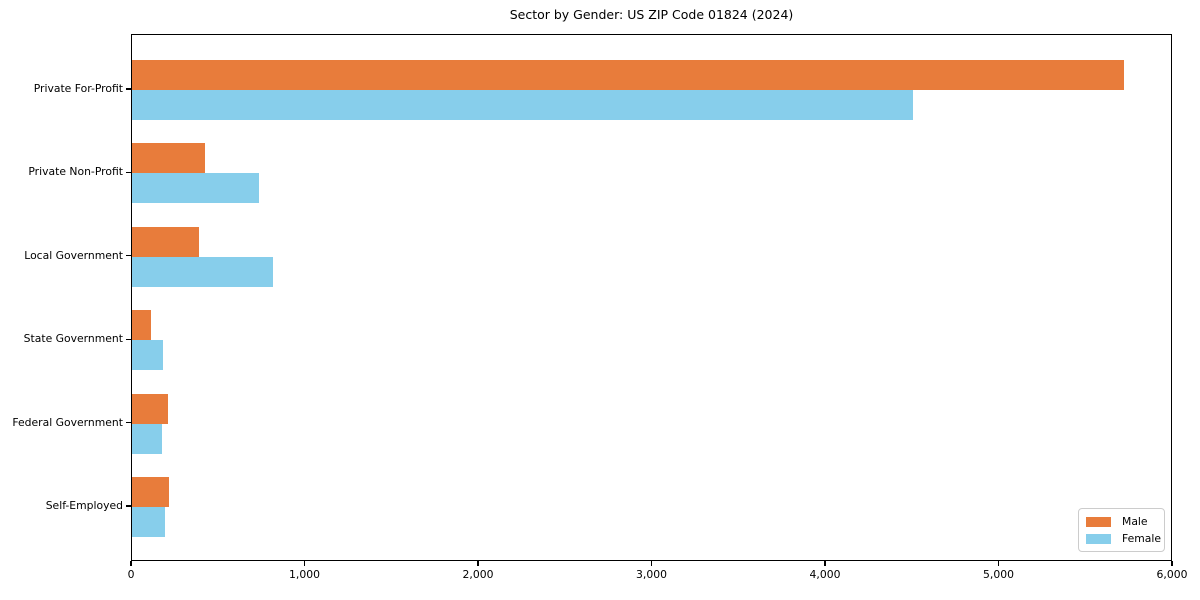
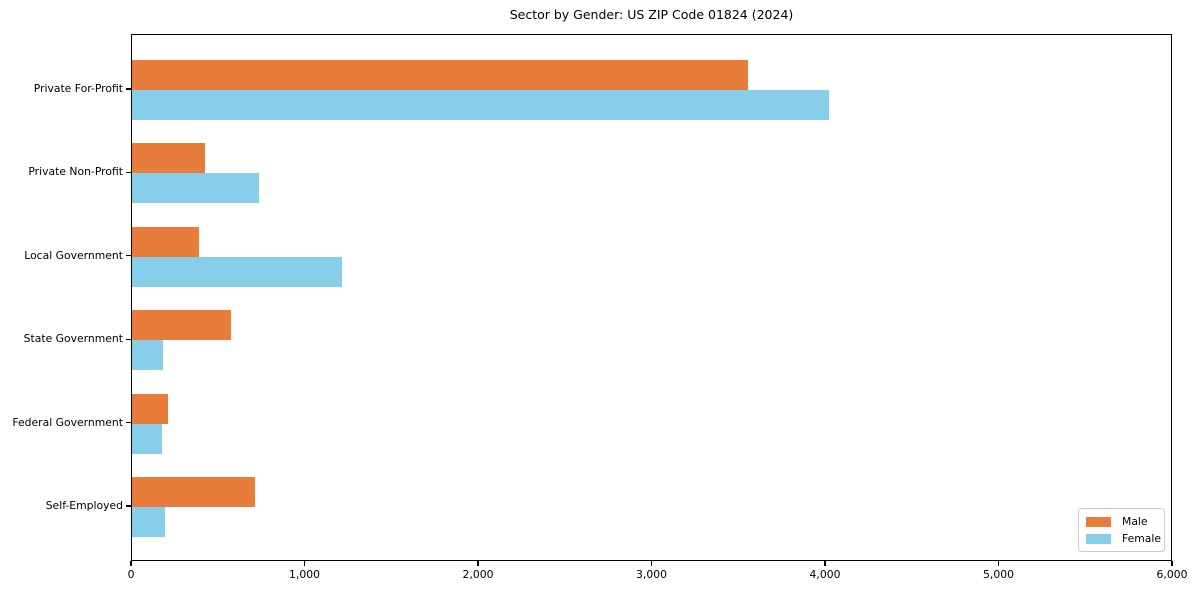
Male/Private For-Profit: 5720 -> 3550
Female/Private For-Profit: 4500 -> 4020
Female/Local Government: 820 -> 1210
Male/State Government: 110 -> 570
Male/Self-Employed: 220 -> 710
